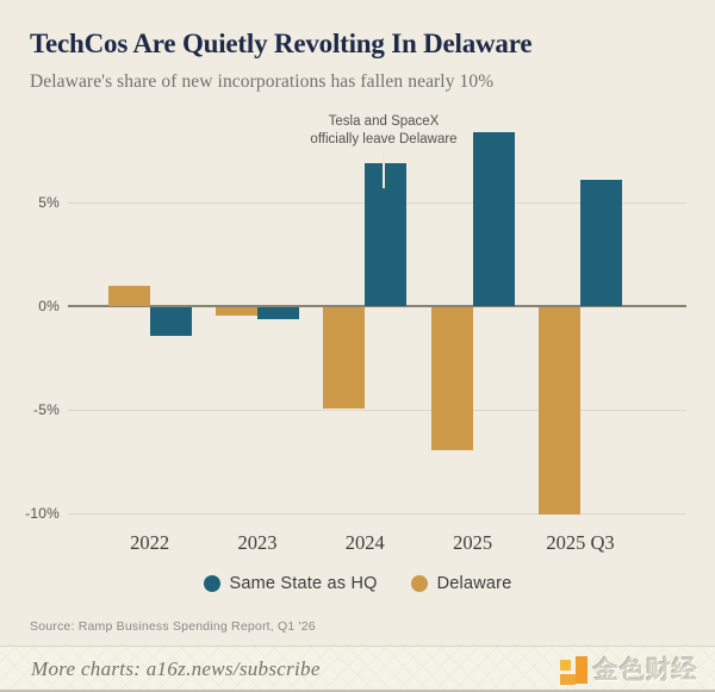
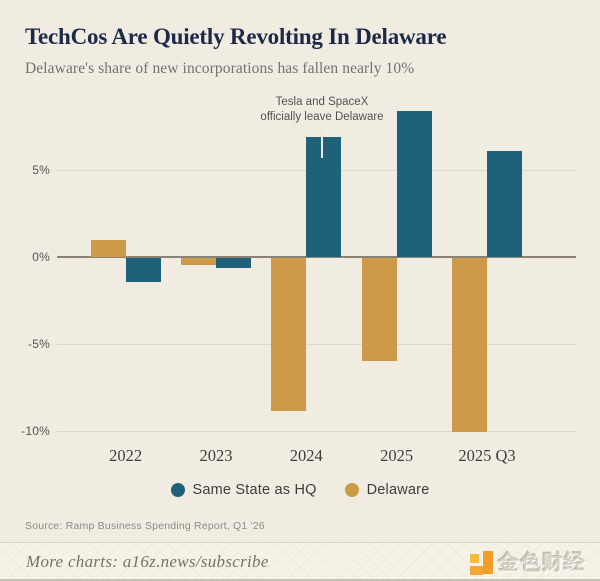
Delaware/2024: -4.9% -> -8.8%
Delaware/2025: -6.9% -> -5.9%
